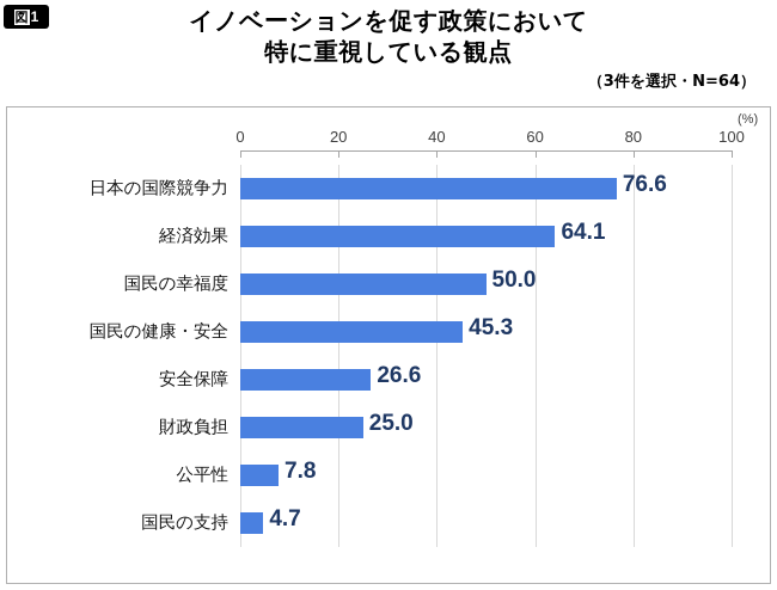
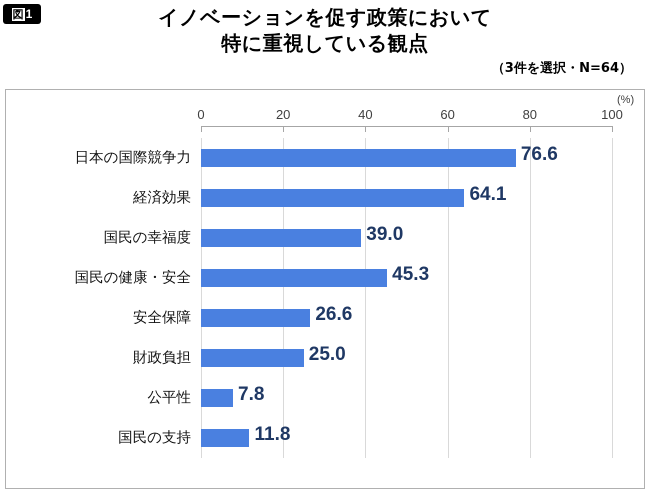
国民の幸福度: 50.0 -> 39.0
国民の支持: 4.7 -> 11.8
